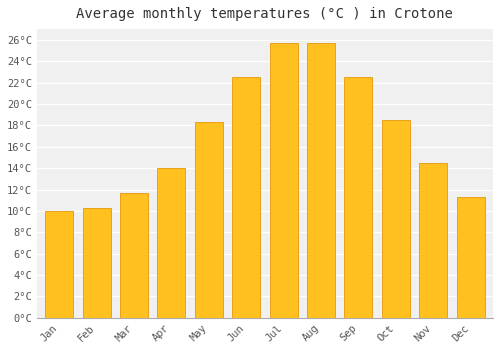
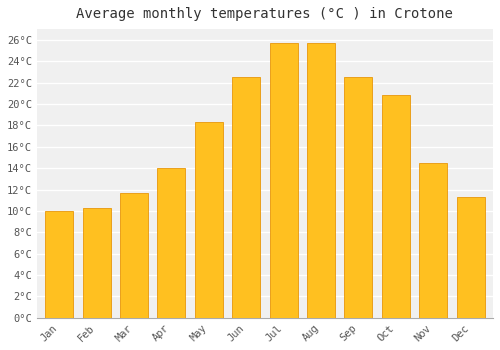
Oct: 18.5°C -> 20.8°C
